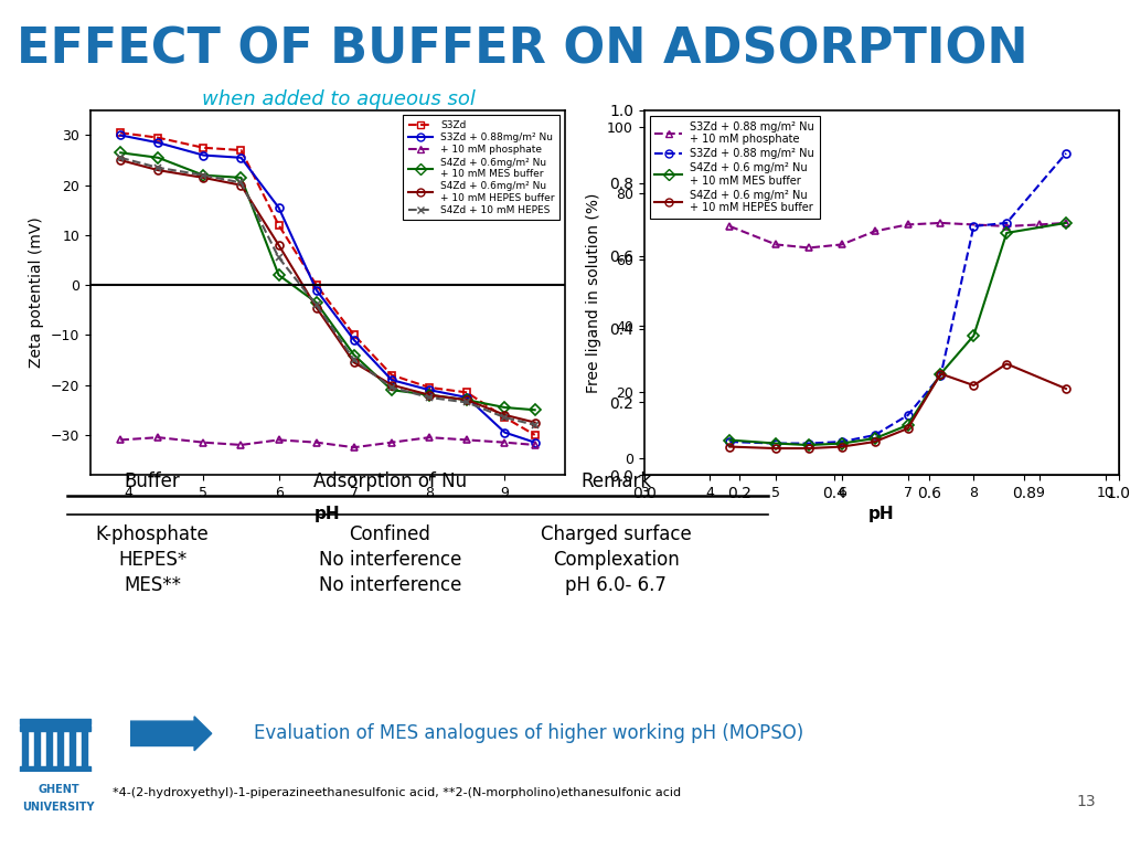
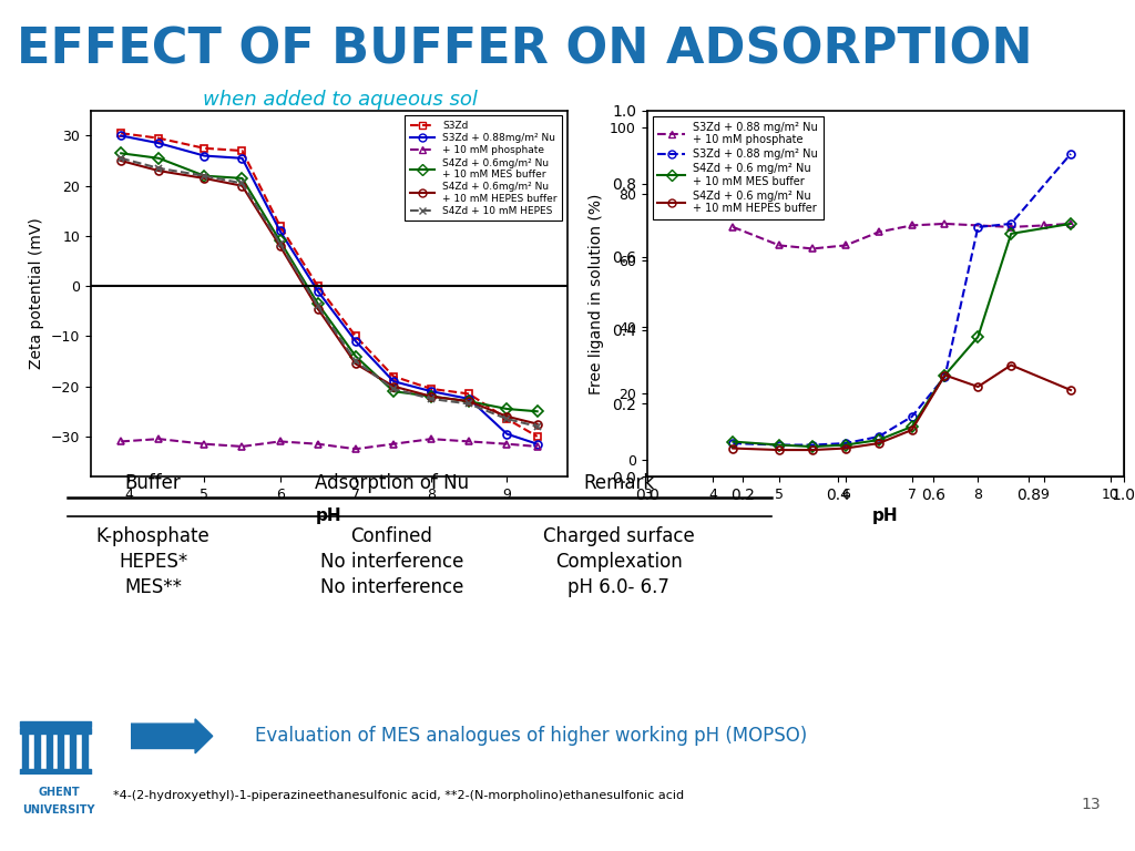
S3Zd + 0.88mg/m² Nu/6: 15.5 -> 11.0
S4Zd + 0.6mg/m² Nu + 10 mM MES buffer/6: 2.0 -> 9.0
S4Zd + 10 mM HEPES/6: 5.5 -> 8.5
